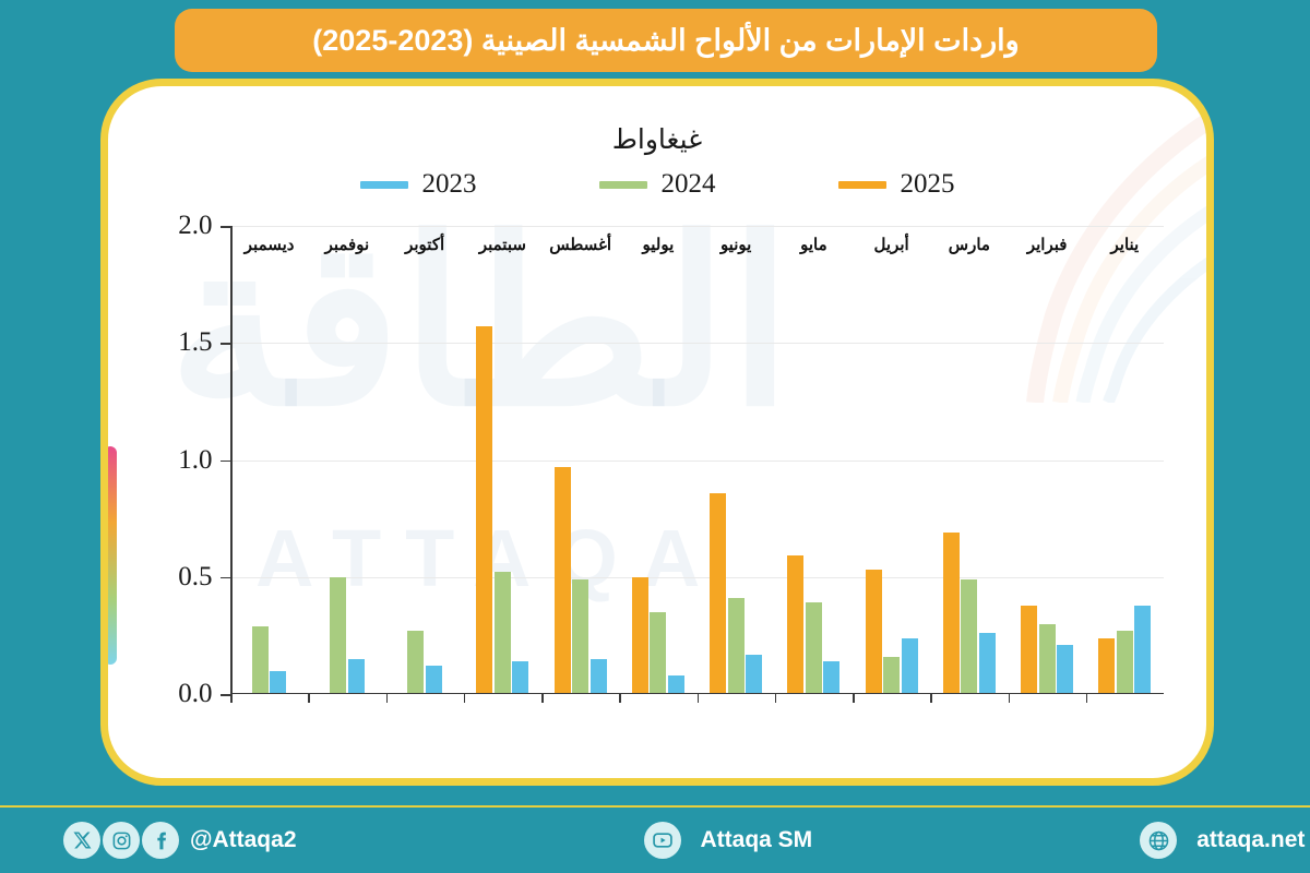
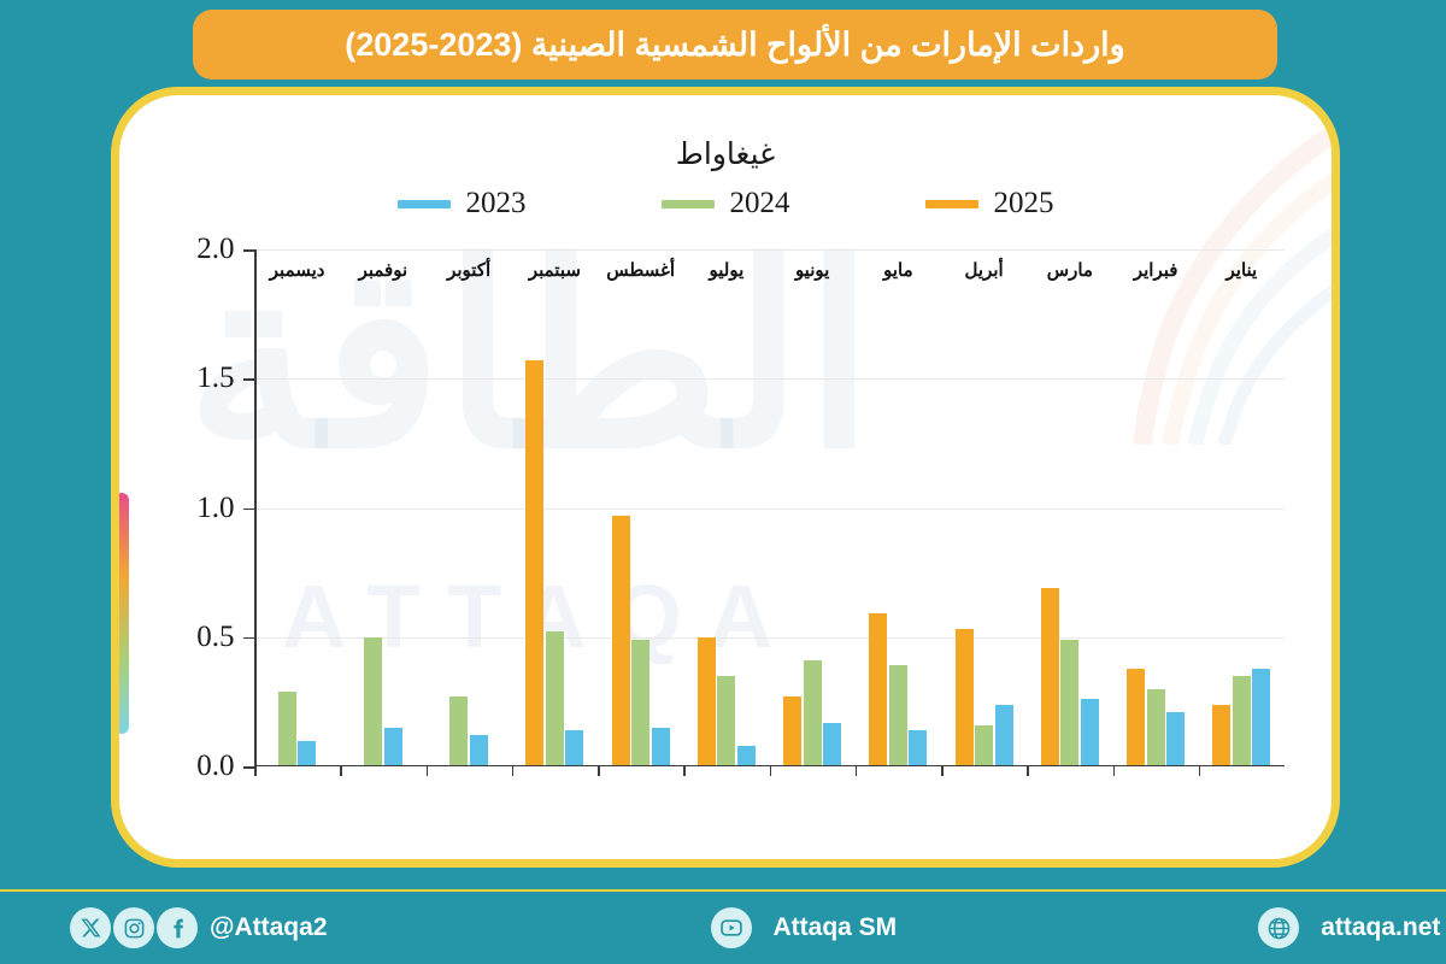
2024/يناير: 0.27 -> 0.35
2025/يونيو: 0.86 -> 0.27
